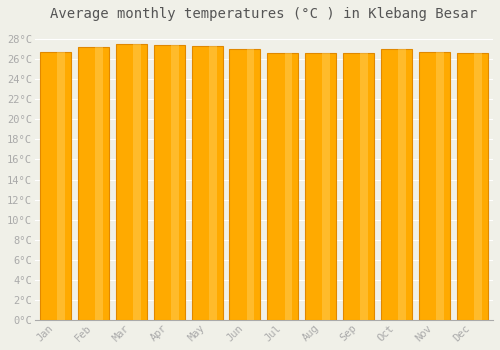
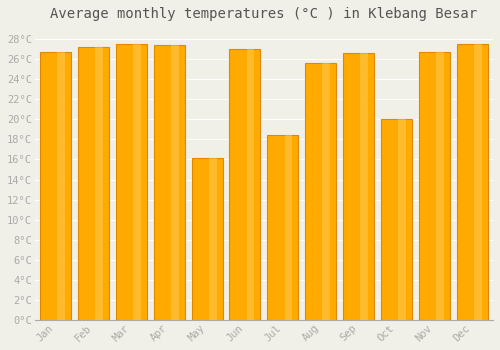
May: 27.3°C -> 16.1°C
Jul: 26.6°C -> 18.4°C
Aug: 26.6°C -> 25.6°C
Oct: 27.0°C -> 20.0°C
Dec: 26.6°C -> 27.5°C
